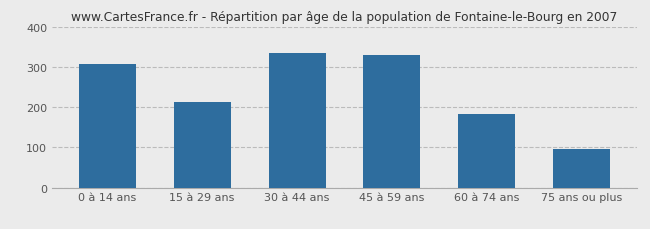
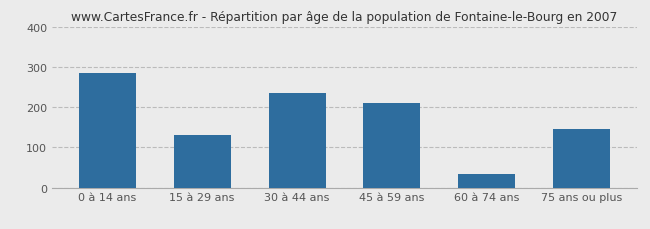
0 à 14 ans: 307 -> 285
15 à 29 ans: 213 -> 130
30 à 44 ans: 335 -> 235
45 à 59 ans: 330 -> 210
60 à 74 ans: 182 -> 35
75 ans ou plus: 96 -> 145
